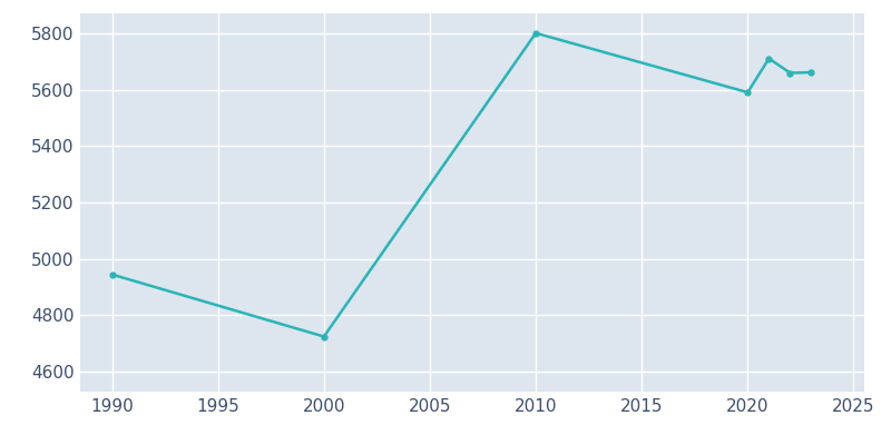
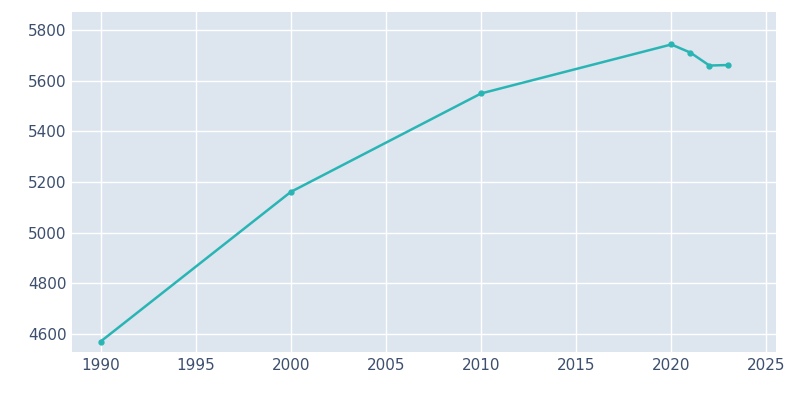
1990: 4945 -> 4571
2000: 4725 -> 5161
2010: 5800 -> 5549
2020: 5590 -> 5742
